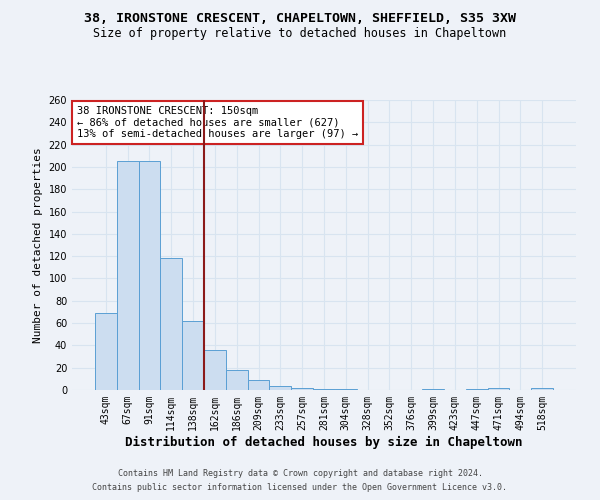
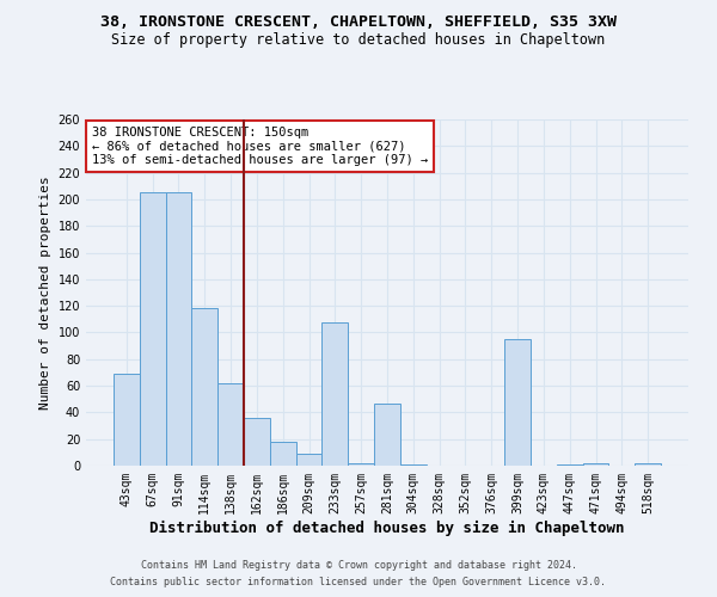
233sqm: 4 -> 108
281sqm: 1 -> 47
399sqm: 1 -> 95
